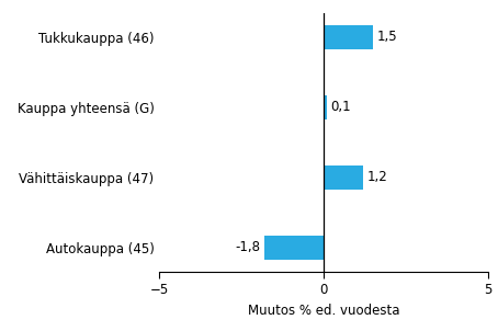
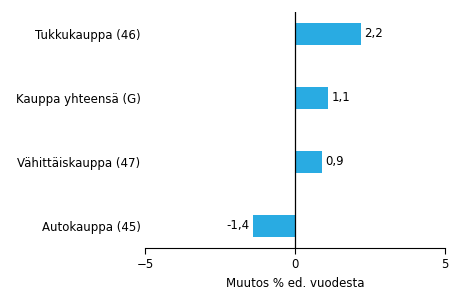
Tukkukauppa (46): 1,5 -> 2,2
Kauppa yhteensä (G): 0,1 -> 1,1
Vähittäiskauppa (47): 1,2 -> 0,9
Autokauppa (45): -1,8 -> -1,4
